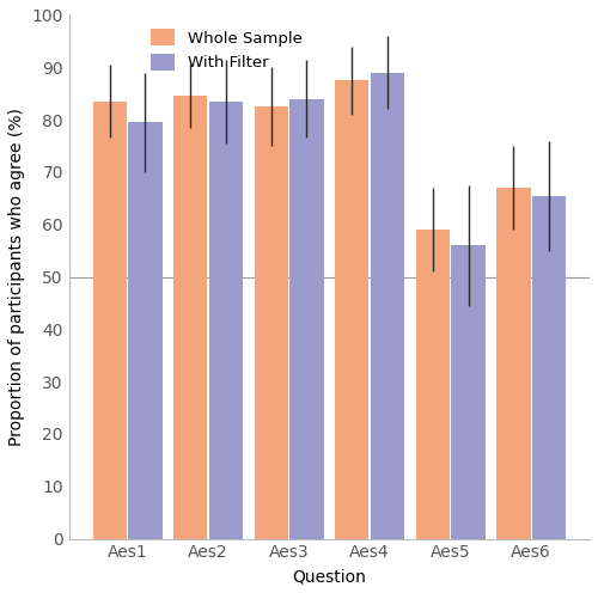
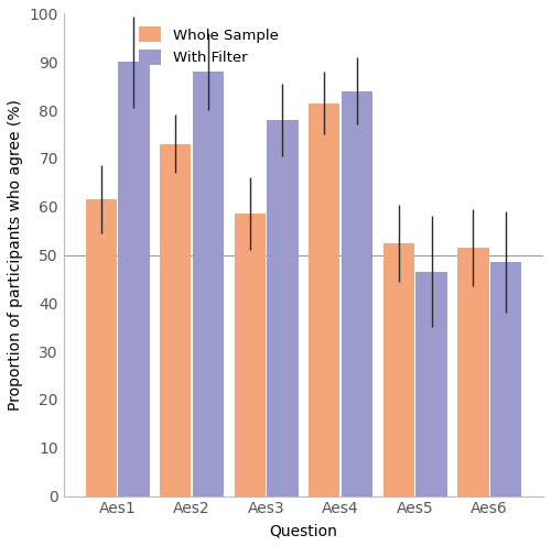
Whole Sample/Aes1: 83.5 -> 61.5
With Filter/Aes1: 79.5 -> 90.0
Whole Sample/Aes2: 84.5 -> 73.0
With Filter/Aes2: 83.5 -> 88.0
Whole Sample/Aes3: 82.5 -> 58.5
With Filter/Aes3: 84.0 -> 78.0
Whole Sample/Aes4: 87.5 -> 81.5
With Filter/Aes4: 89.0 -> 84.0
Whole Sample/Aes5: 59.0 -> 52.5
With Filter/Aes5: 56.0 -> 46.5
Whole Sample/Aes6: 67.0 -> 51.5
With Filter/Aes6: 65.5 -> 48.5
